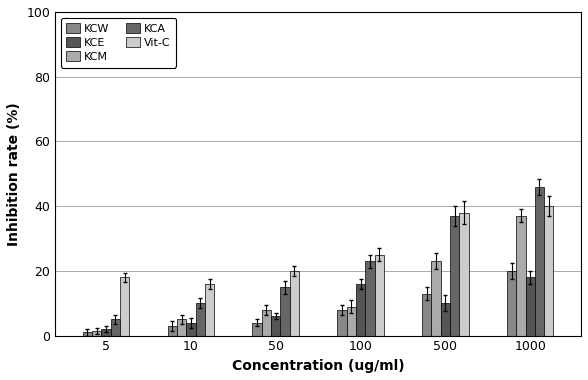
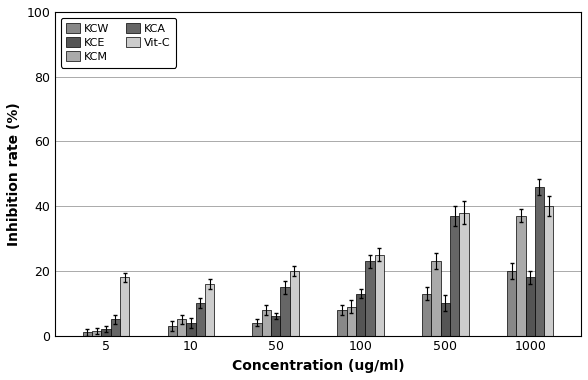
KCE/100: 16 -> 13
